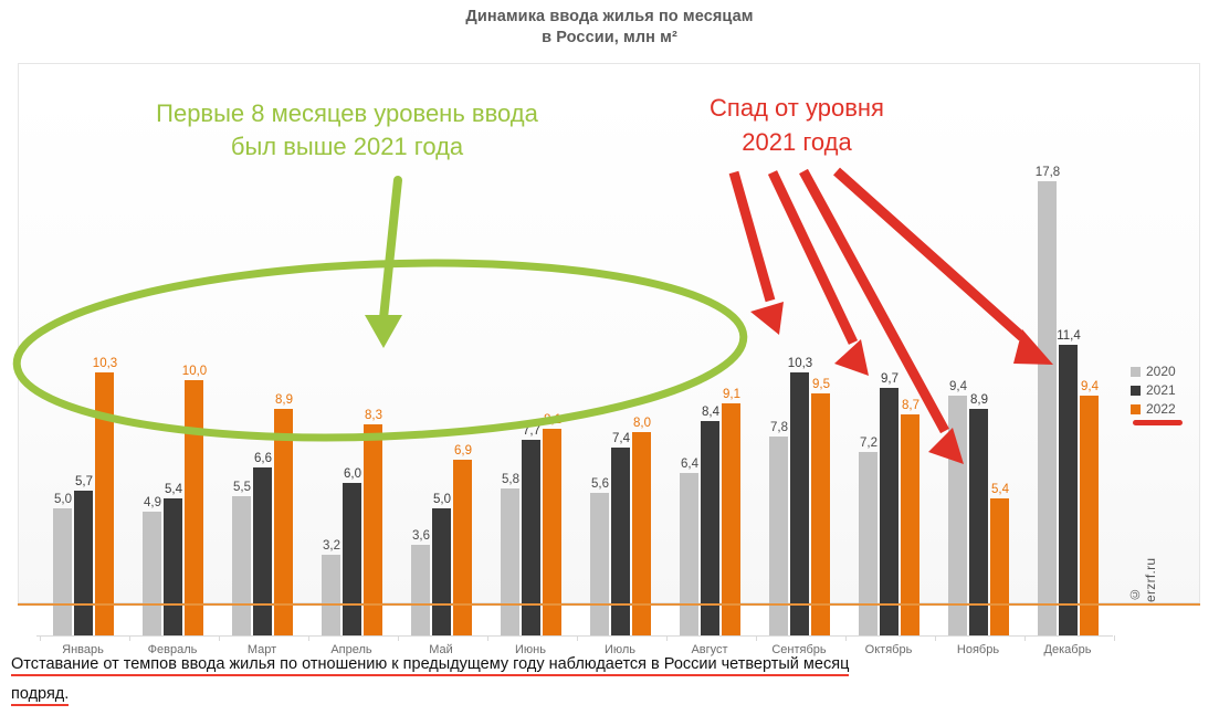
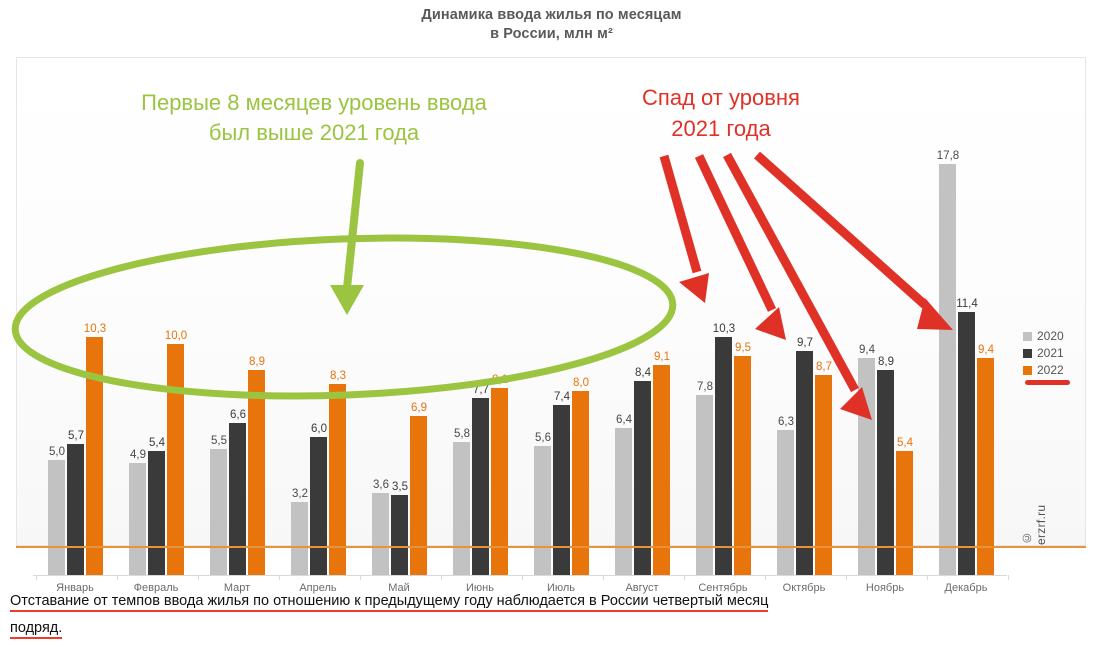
2021/Май: 5,0 -> 3,5
2020/Октябрь: 7,2 -> 6,3
